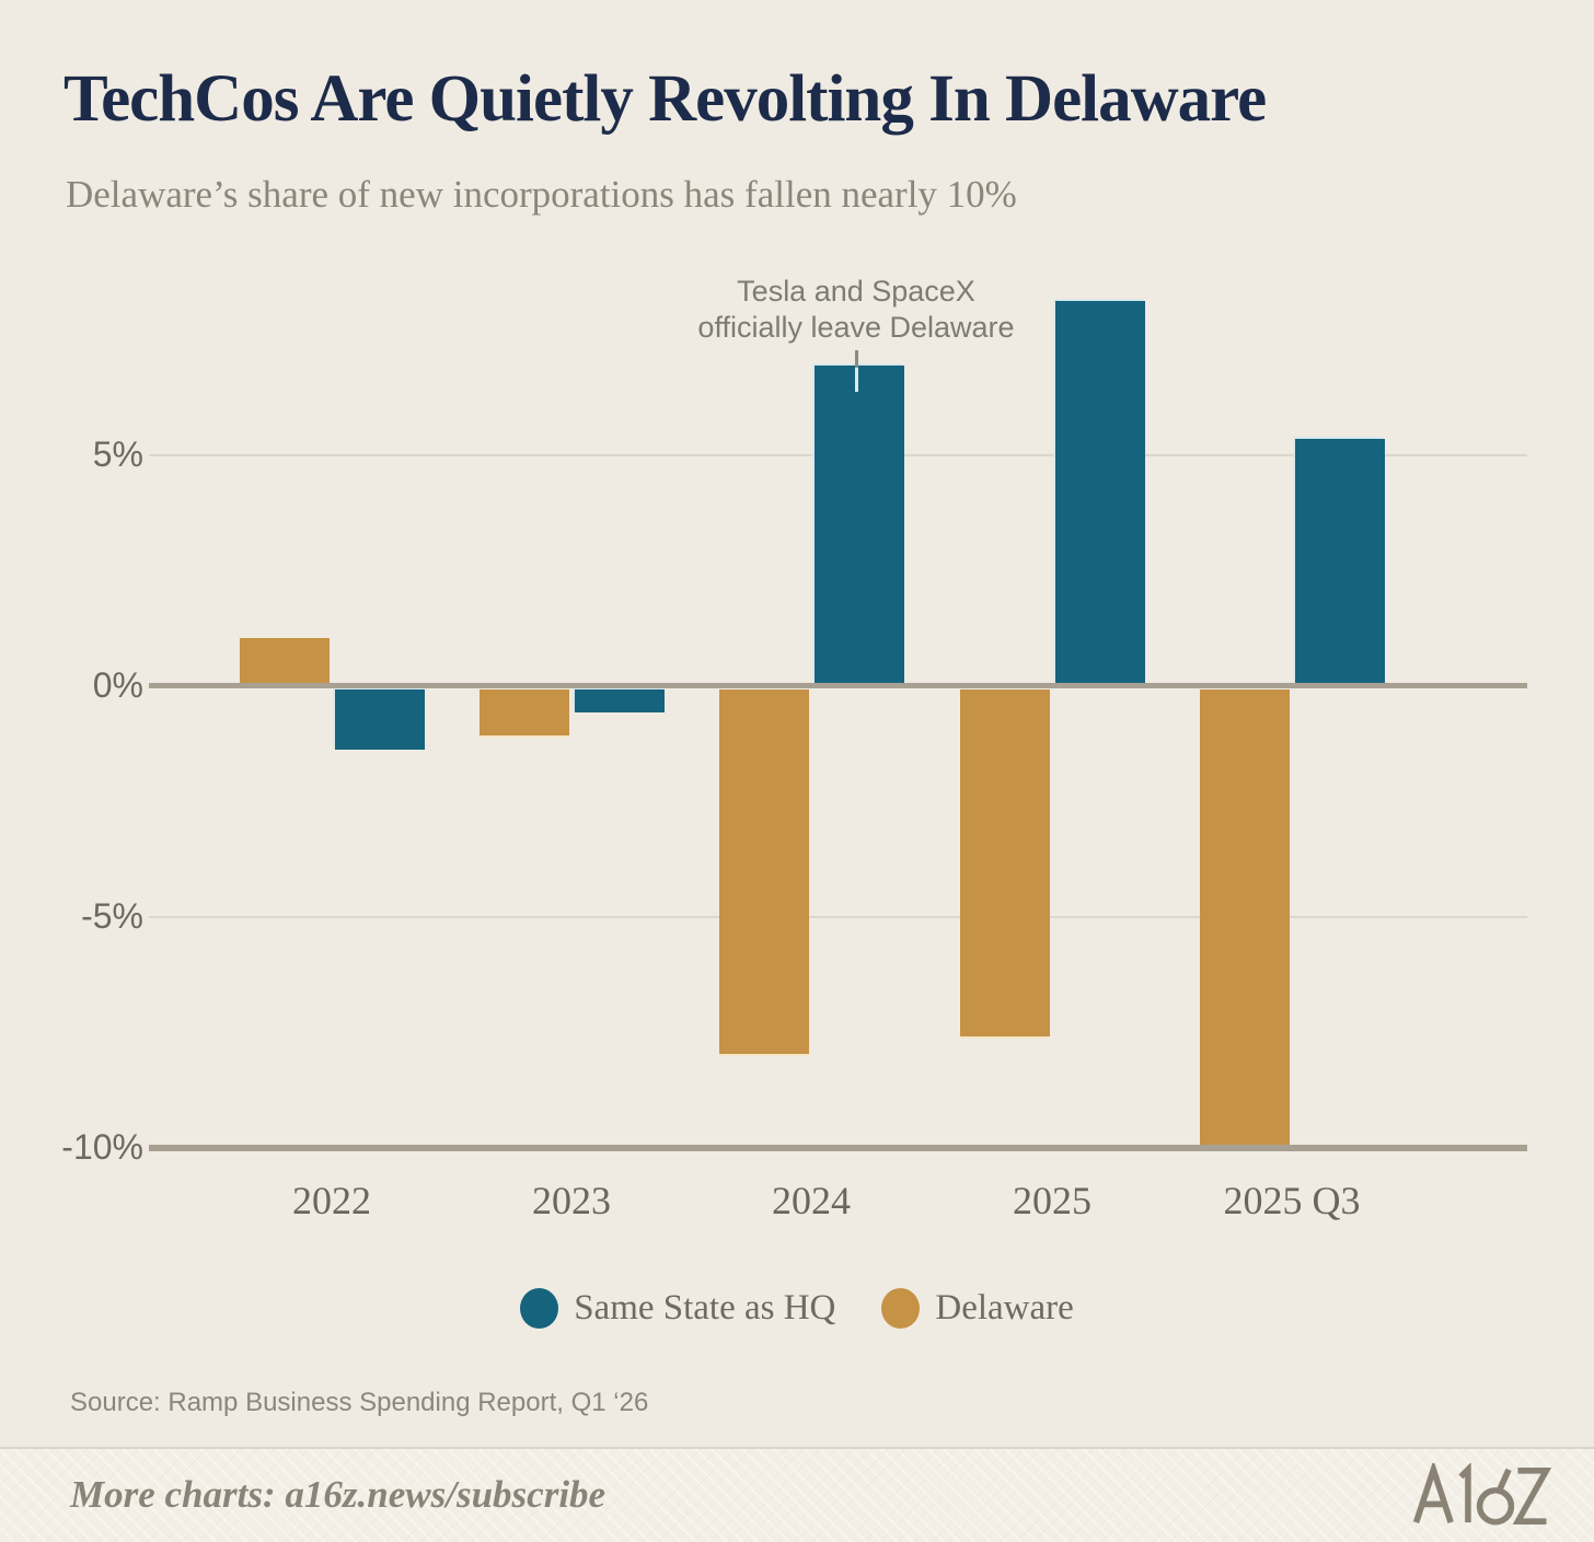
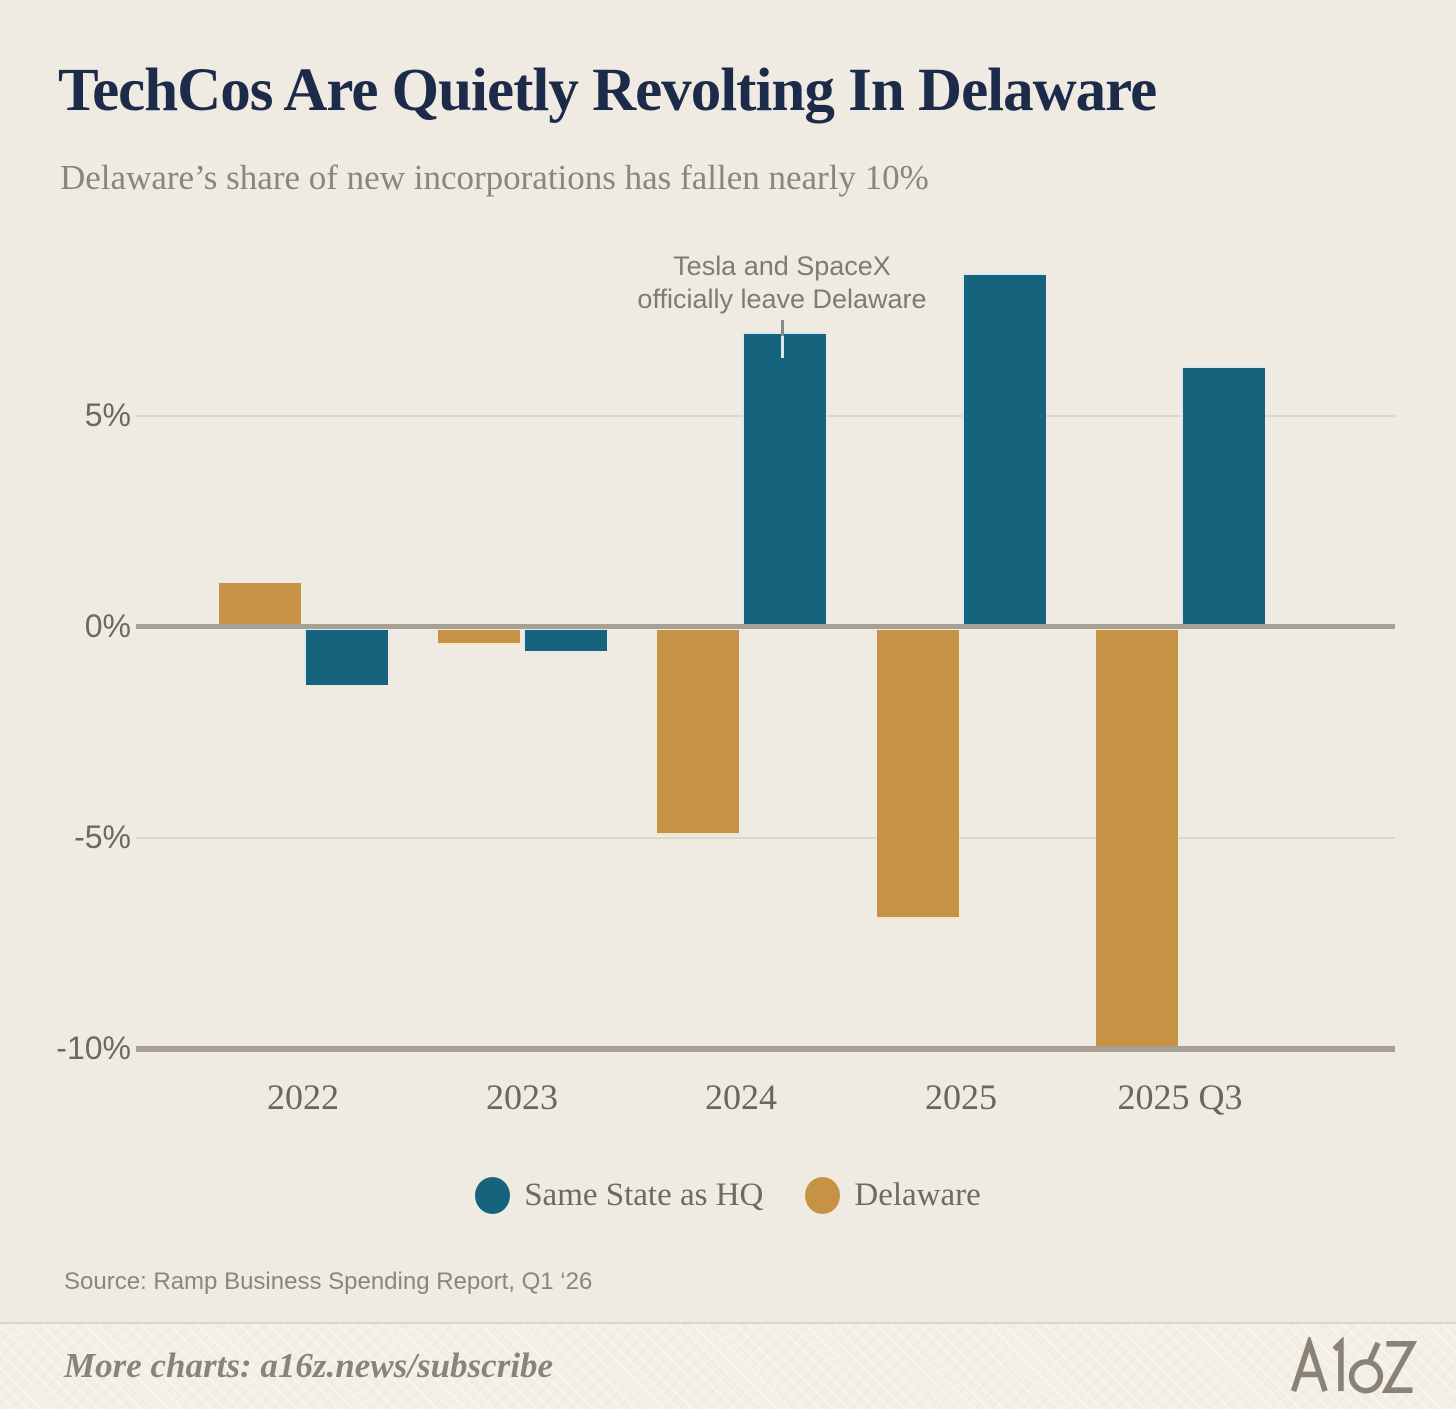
Delaware/2023: -1.0% -> -0.3%
Delaware/2024: -7.9% -> -4.8%
Delaware/2025: -7.5% -> -6.8%
Same State as HQ/2025 Q3: 5.3% -> 6.1%
